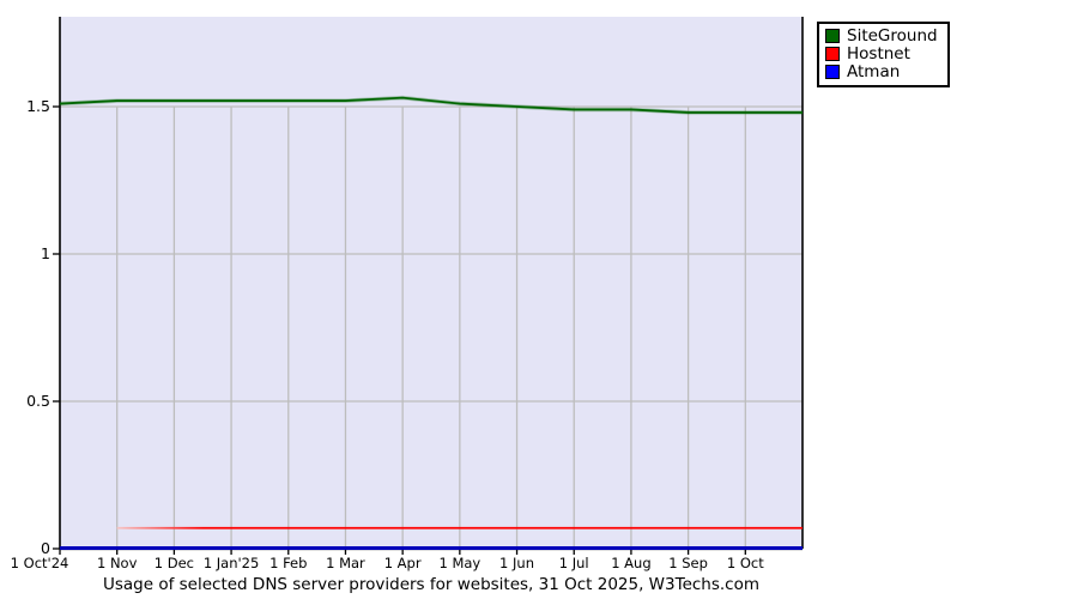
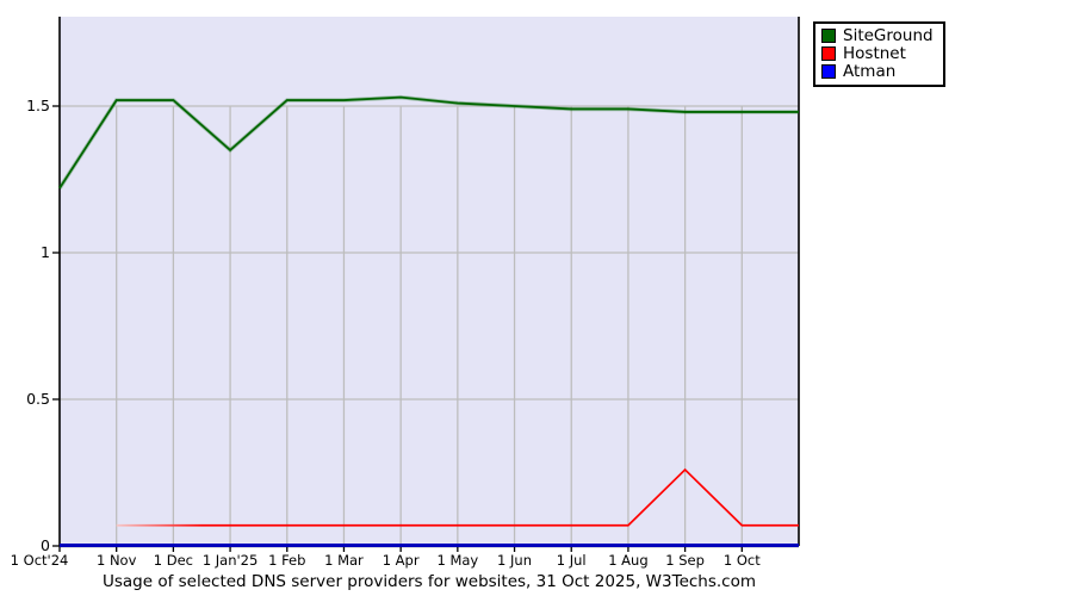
SiteGround/1 Oct'24: 1.51 -> 1.22
SiteGround/1 Jan'25: 1.52 -> 1.35
Hostnet/1 Sep: 0.07 -> 0.26
